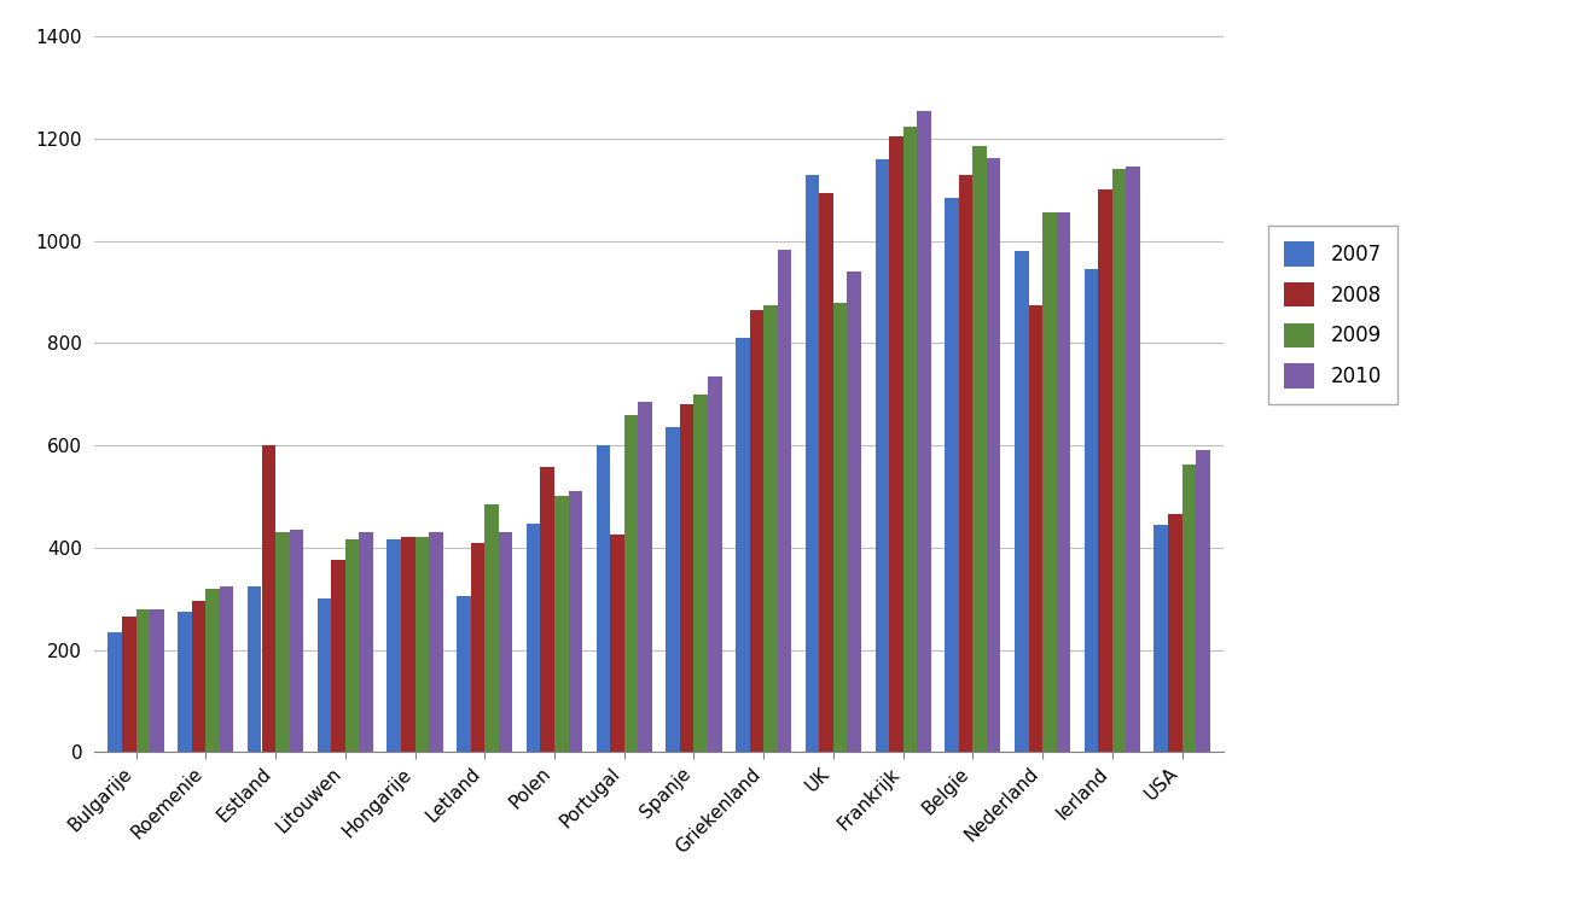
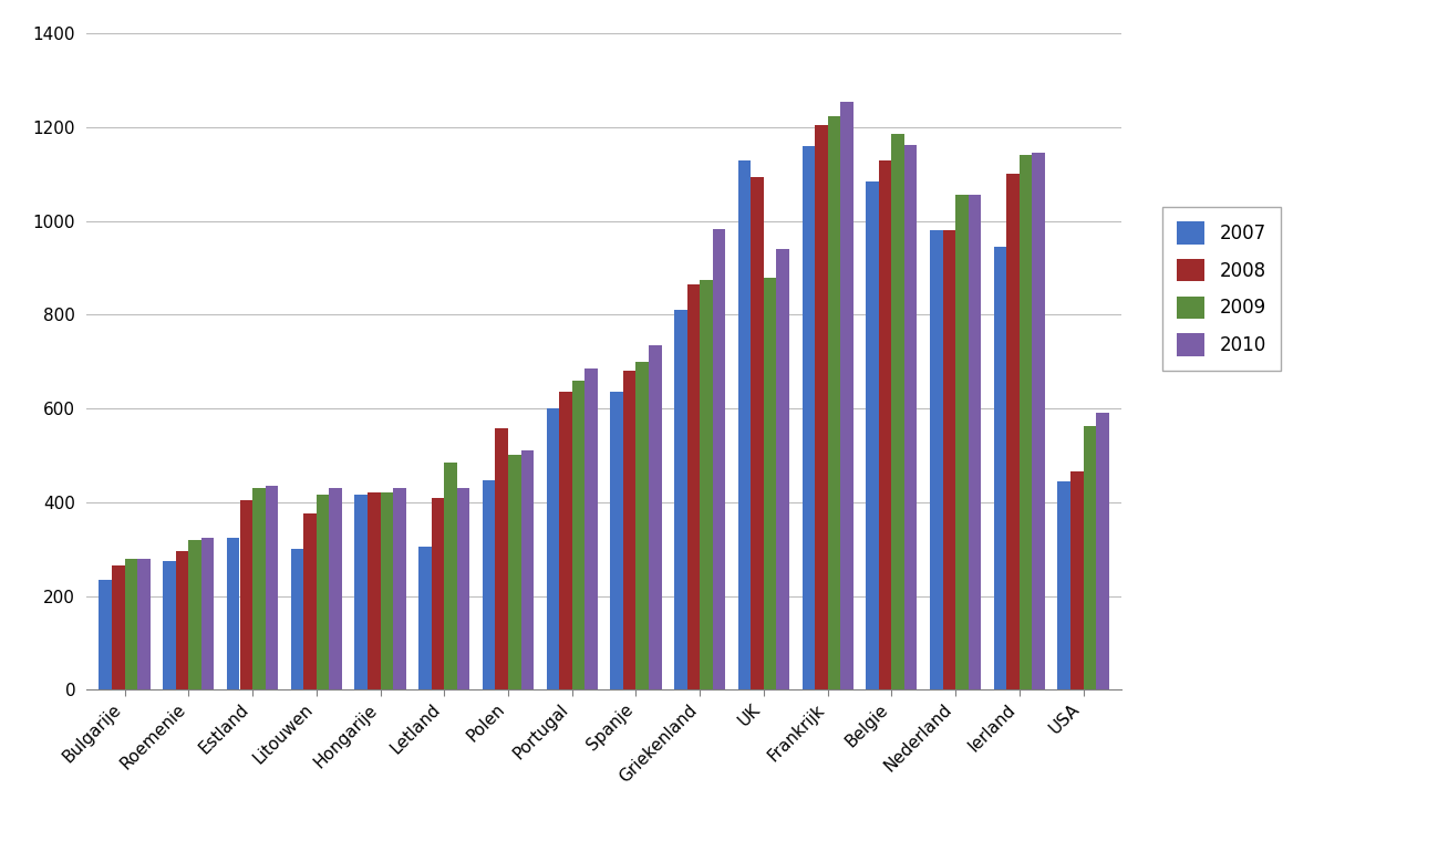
2008/Estland: 600 -> 405
2008/Portugal: 425 -> 635
2008/Nederland: 875 -> 980
